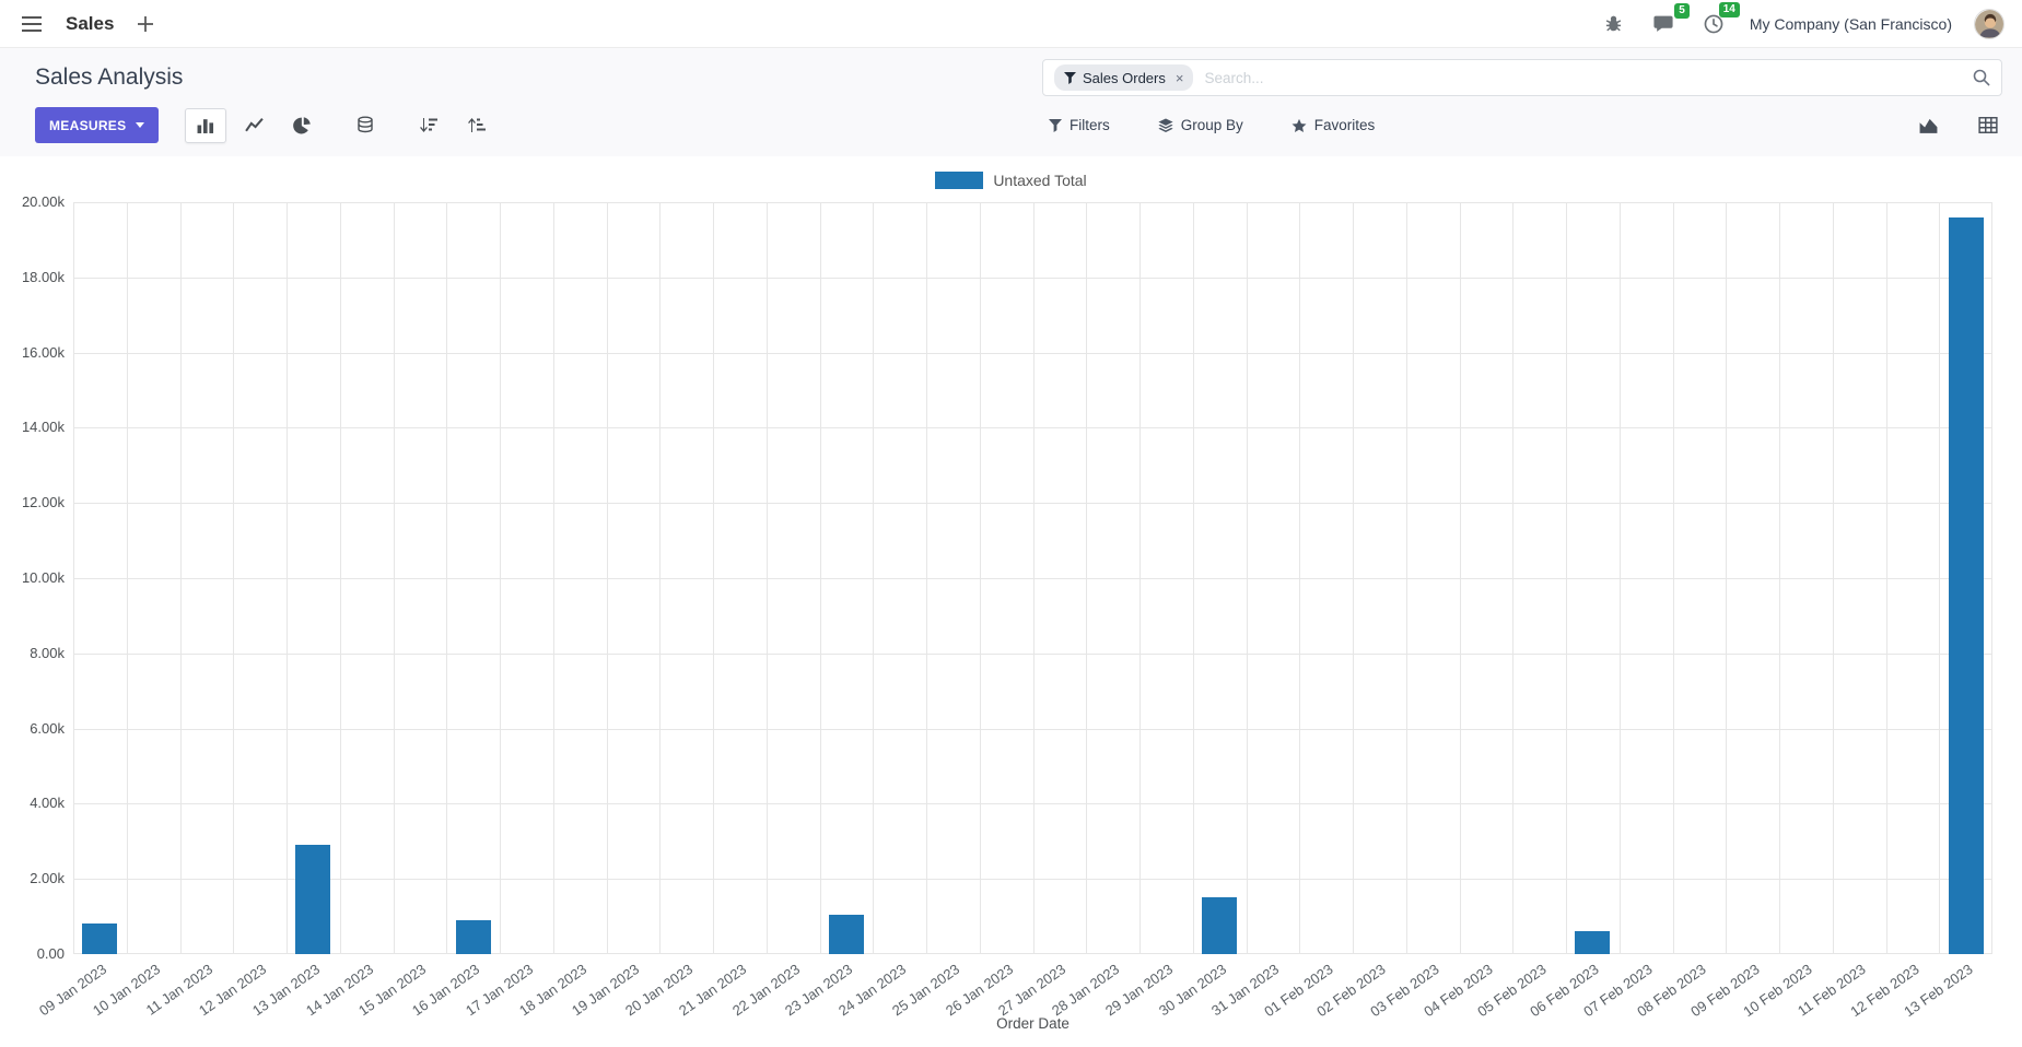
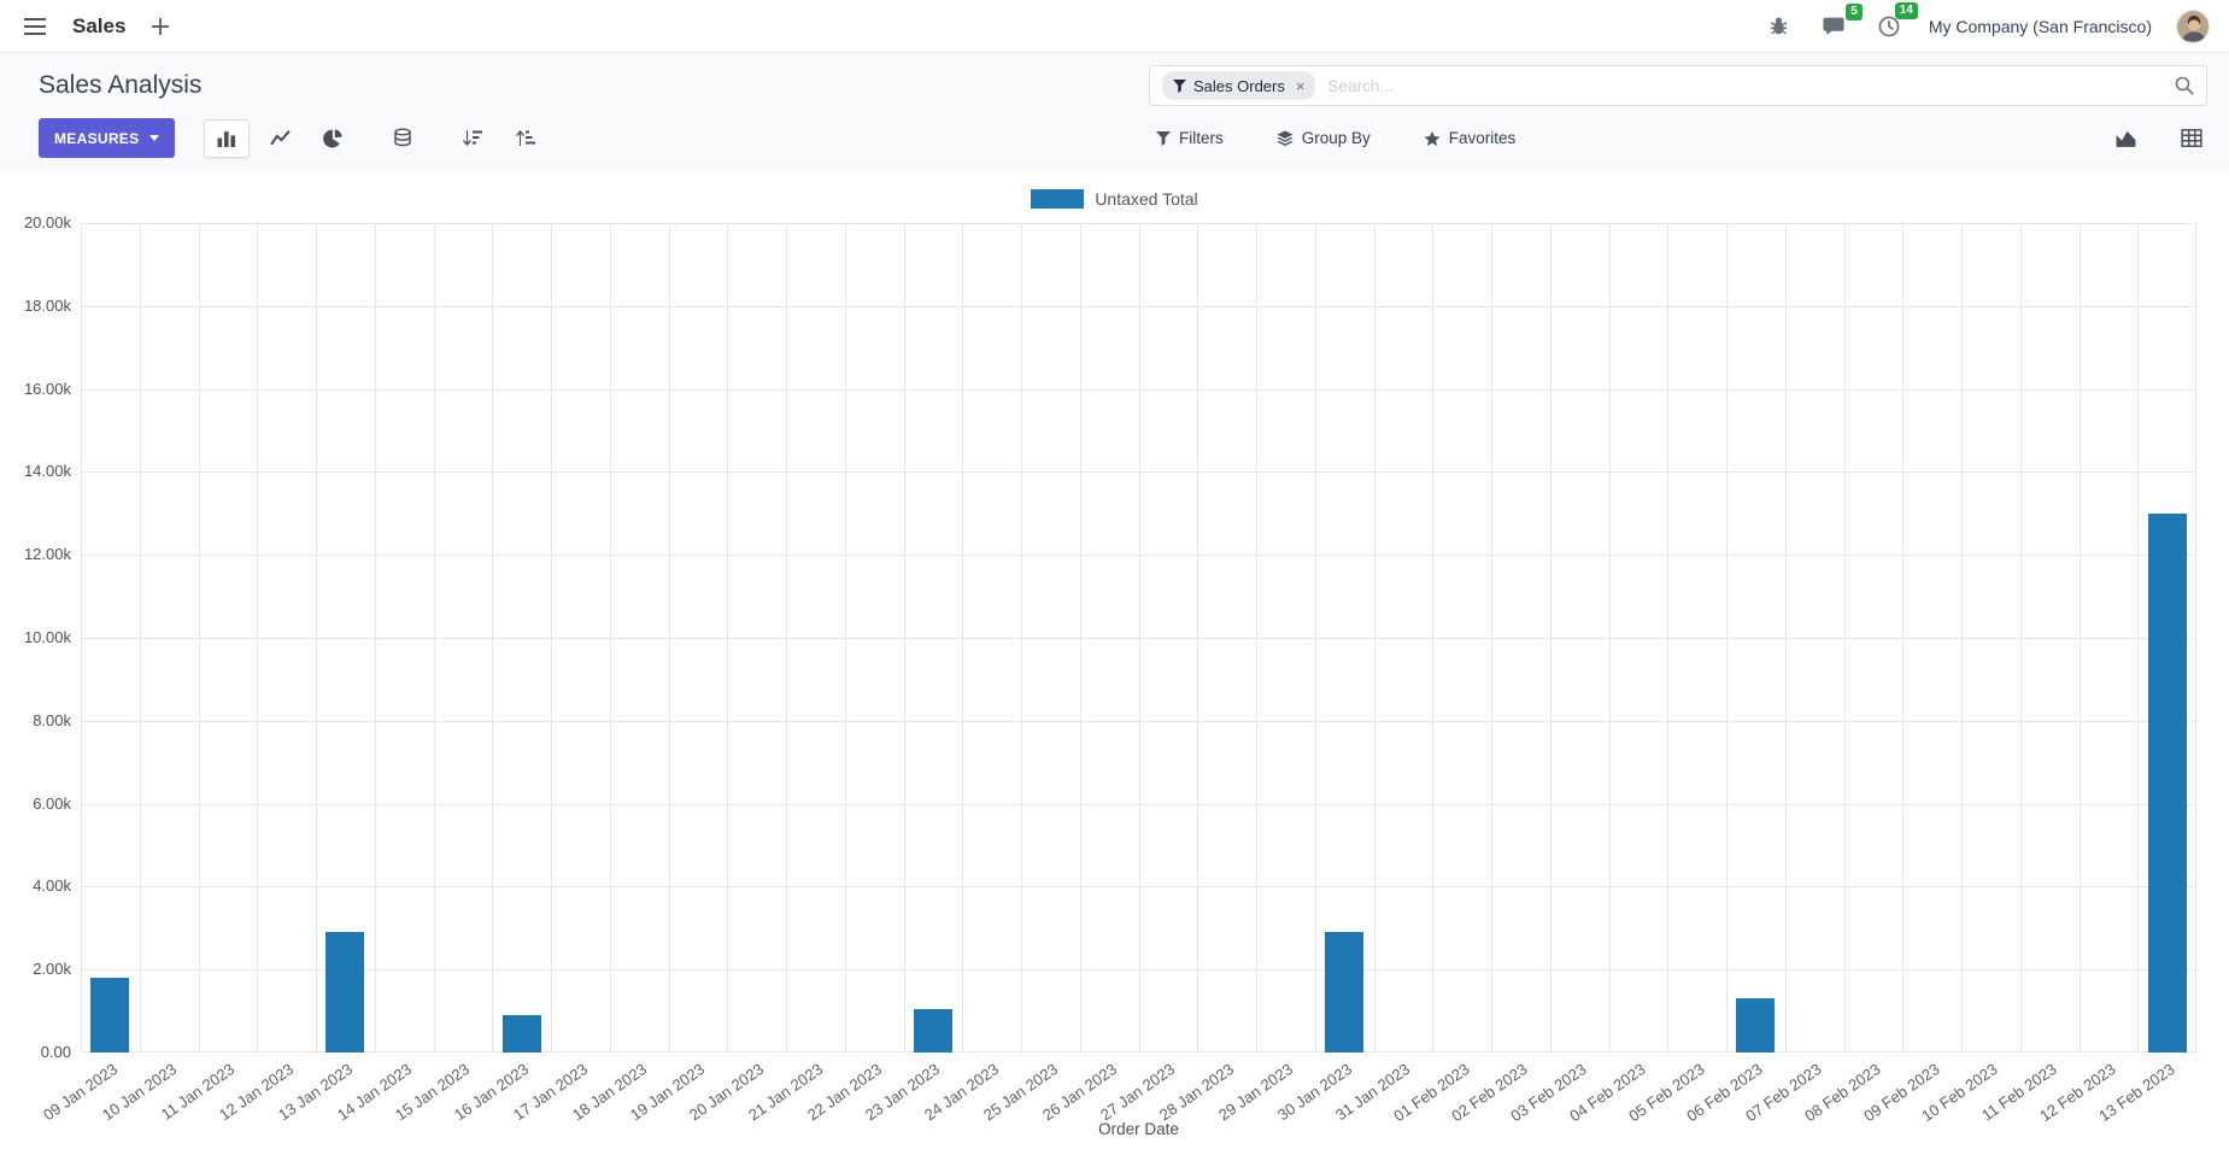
09 Jan 2023: 0.8k -> 1.8k
30 Jan 2023: 1.5k -> 2.9k
06 Feb 2023: 0.6k -> 1.3k
13 Feb 2023: 19.6k -> 13.0k
